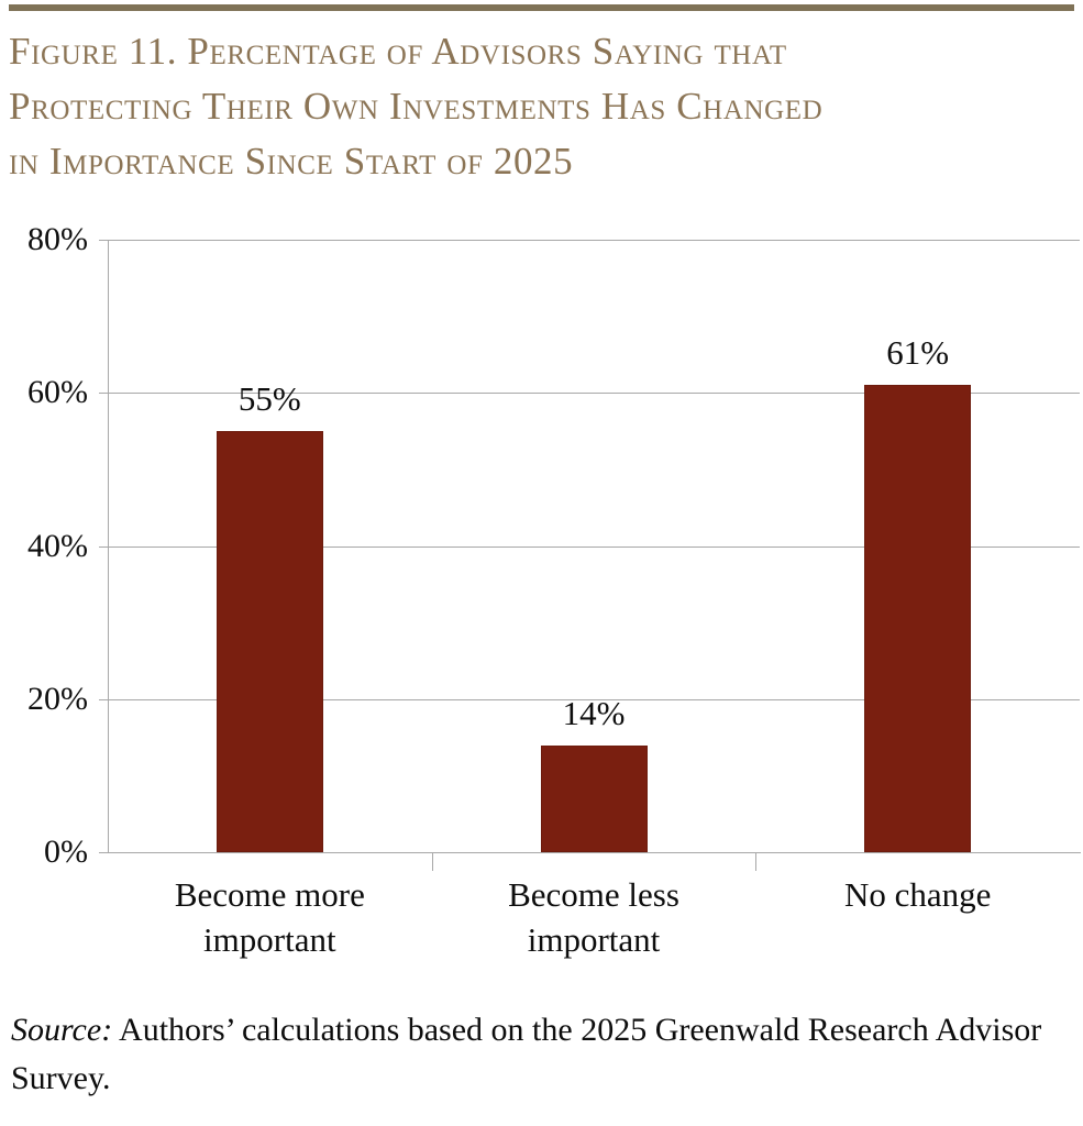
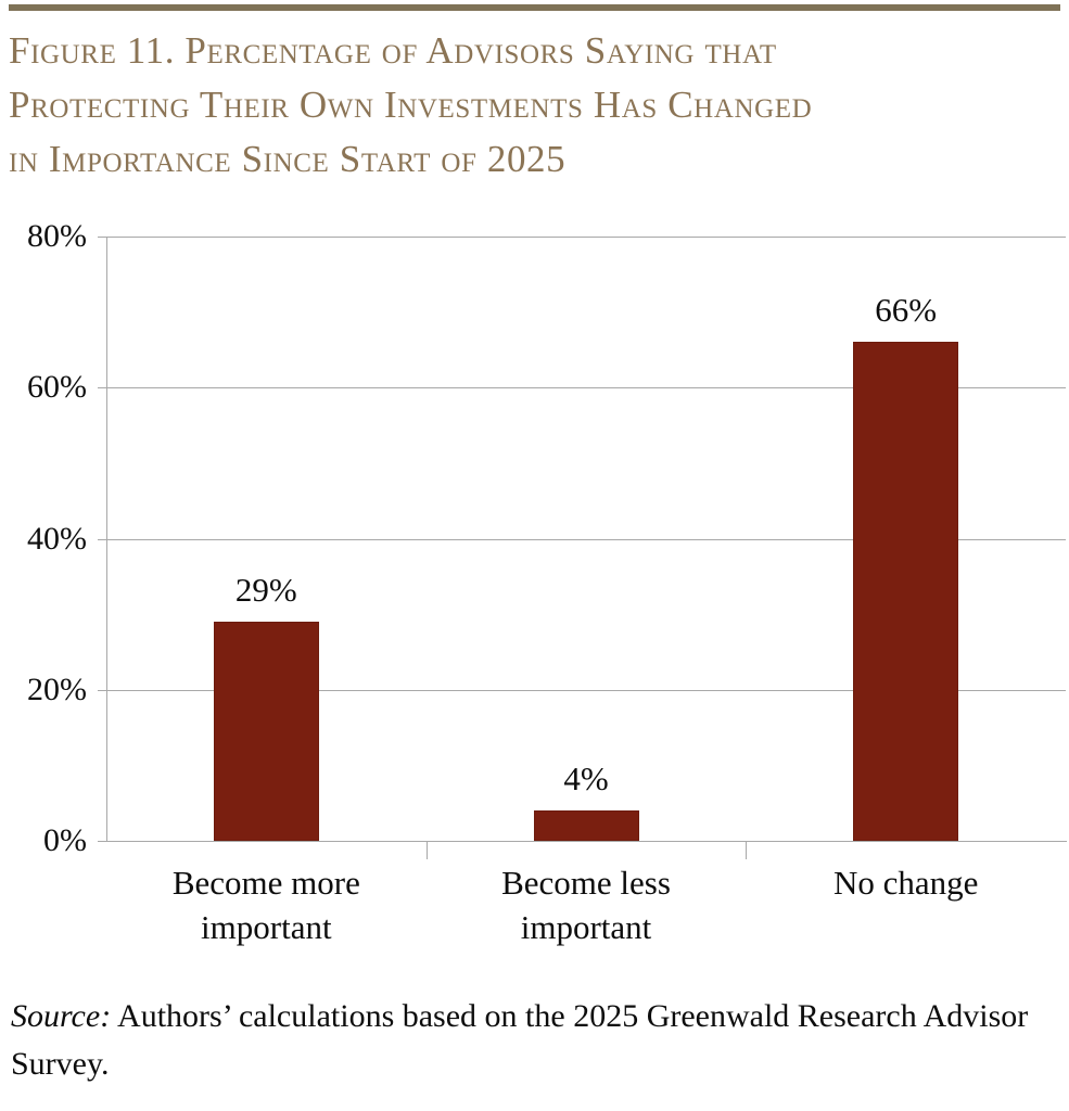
Become more important: 55% -> 29%
Become less important: 14% -> 4%
No change: 61% -> 66%
